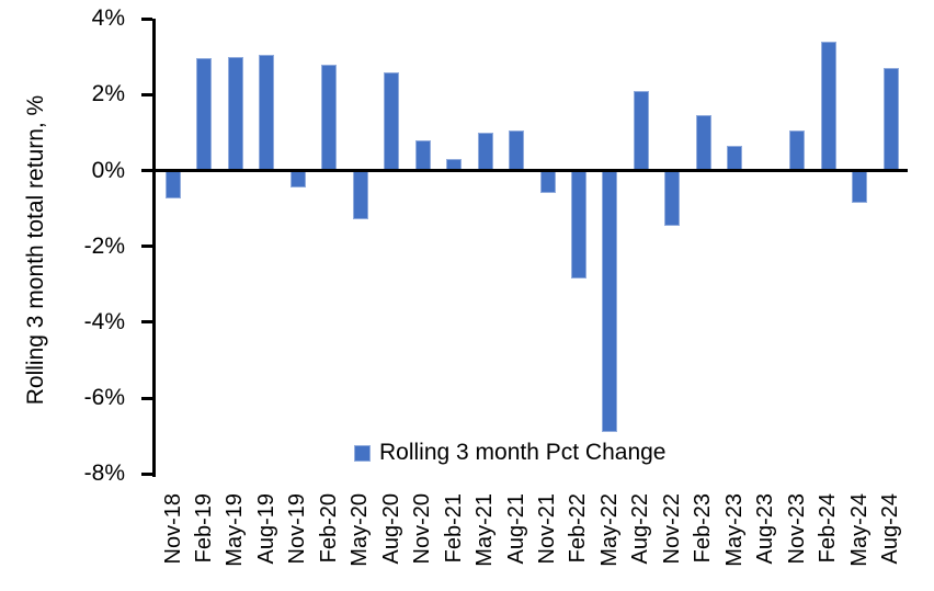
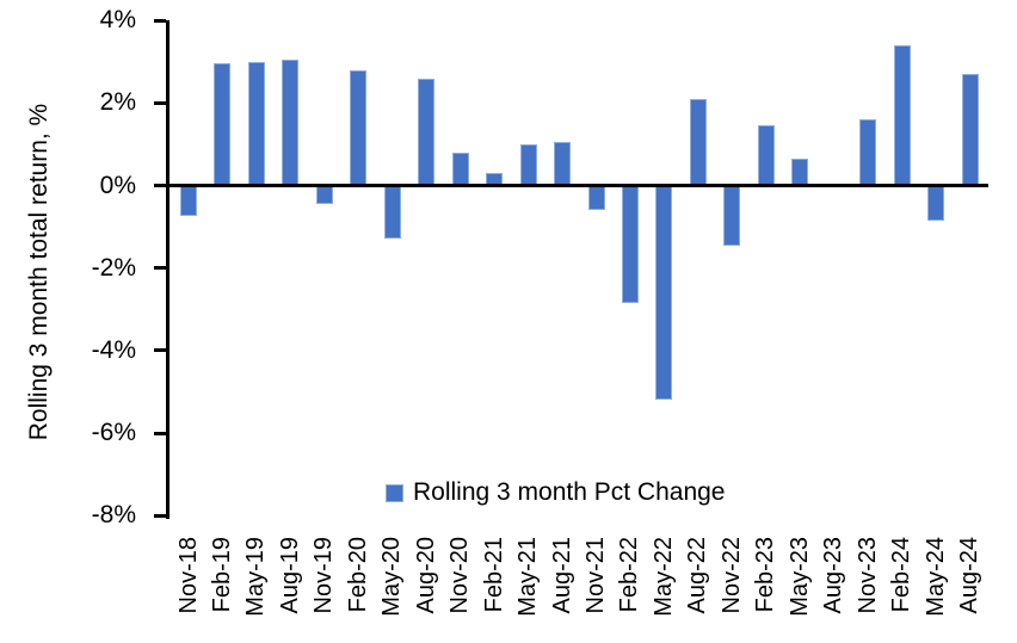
May-22: -6.9% -> -5.2%
Nov-23: 1.1% -> 1.6%
